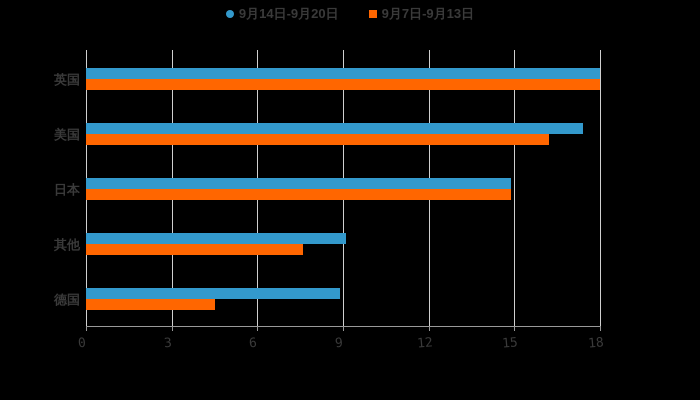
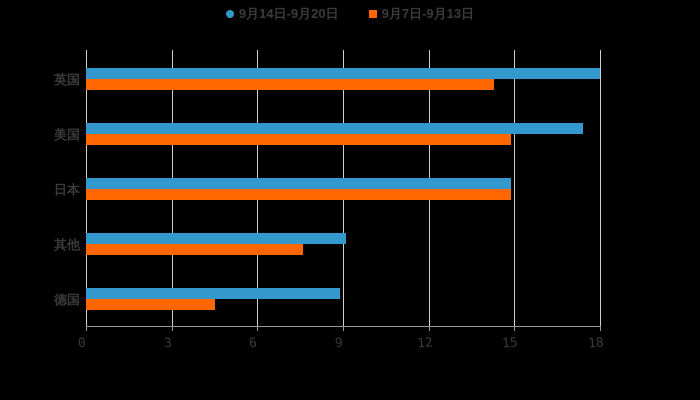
9月7日-9月13日/英国: 18.0 -> 14.3
9月7日-9月13日/美国: 16.2 -> 14.9
